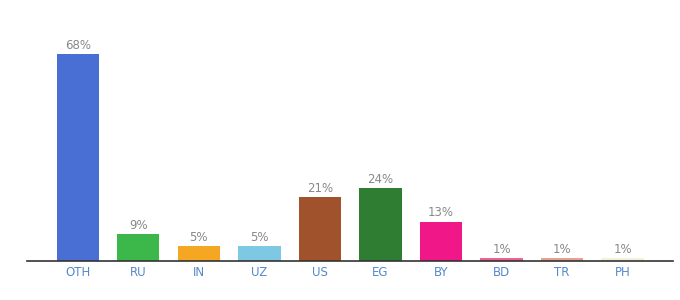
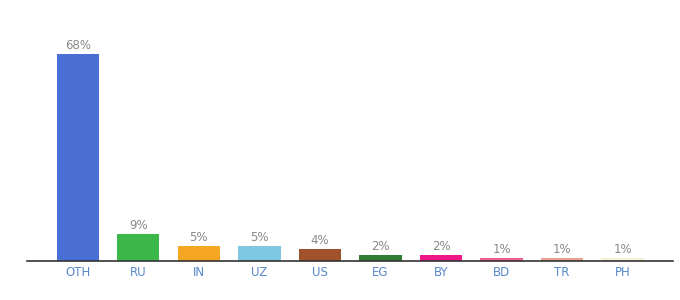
US: 21% -> 4%
EG: 24% -> 2%
BY: 13% -> 2%
